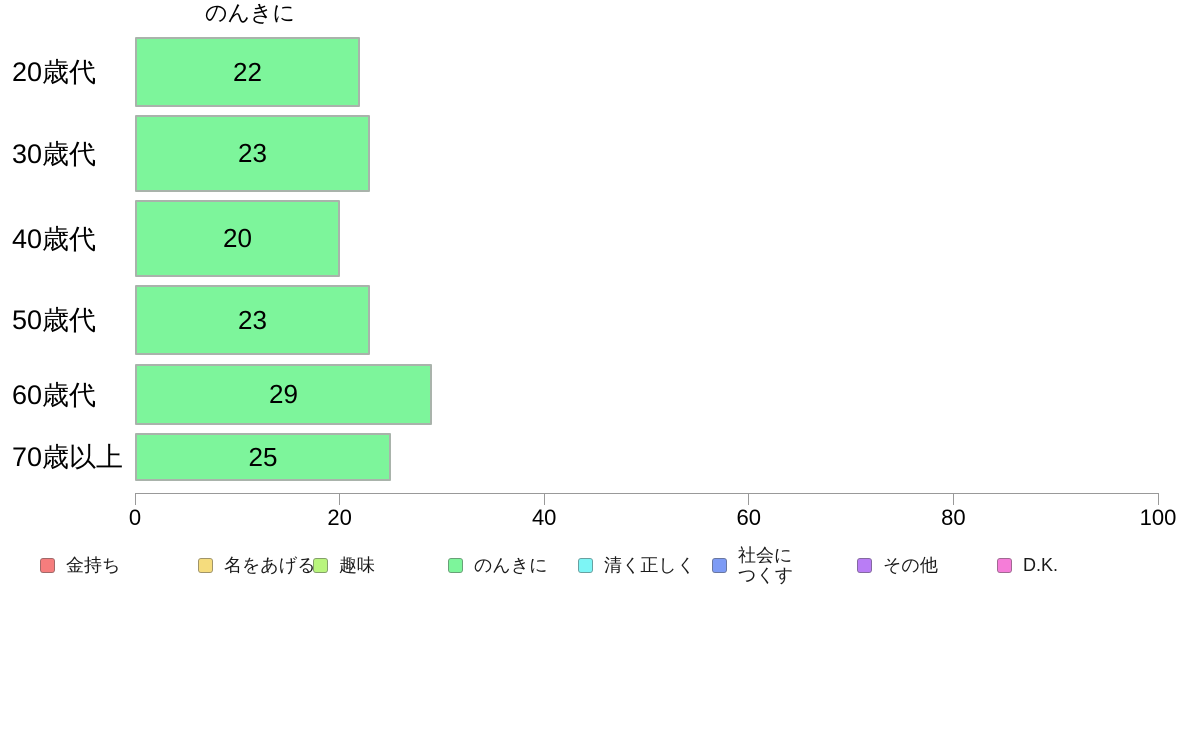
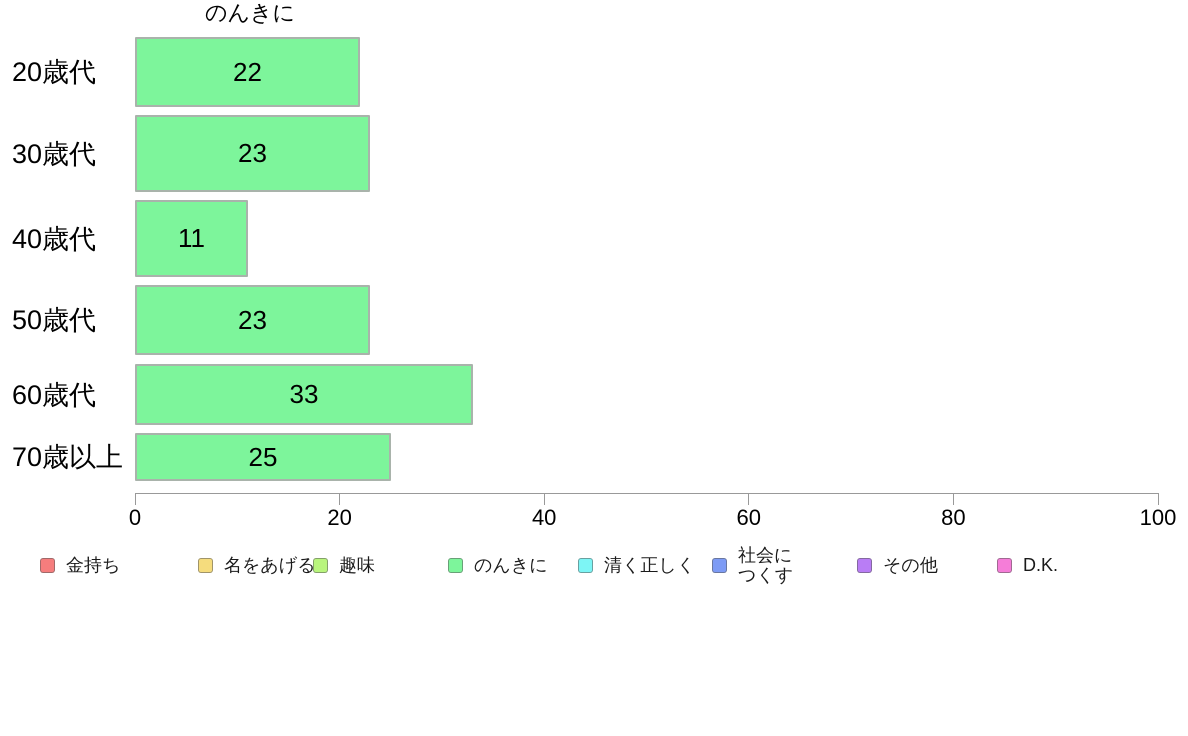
40歳代: 20 -> 11
60歳代: 29 -> 33
